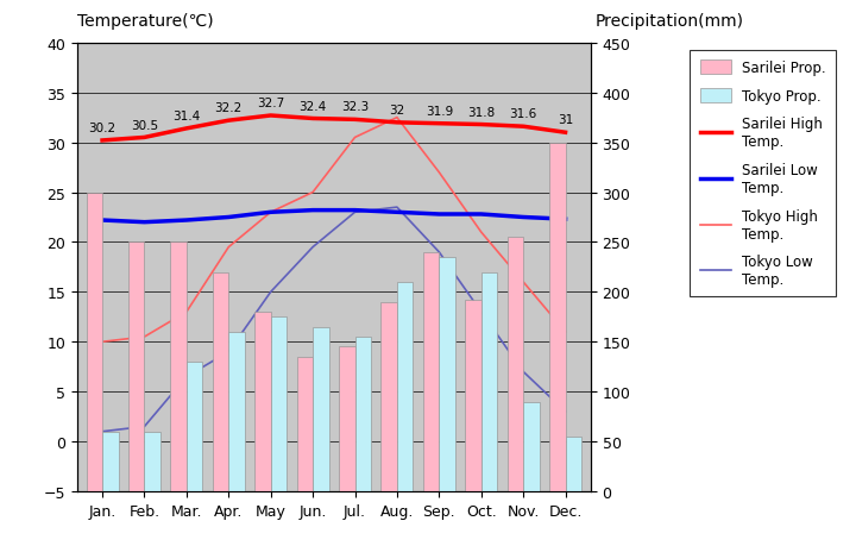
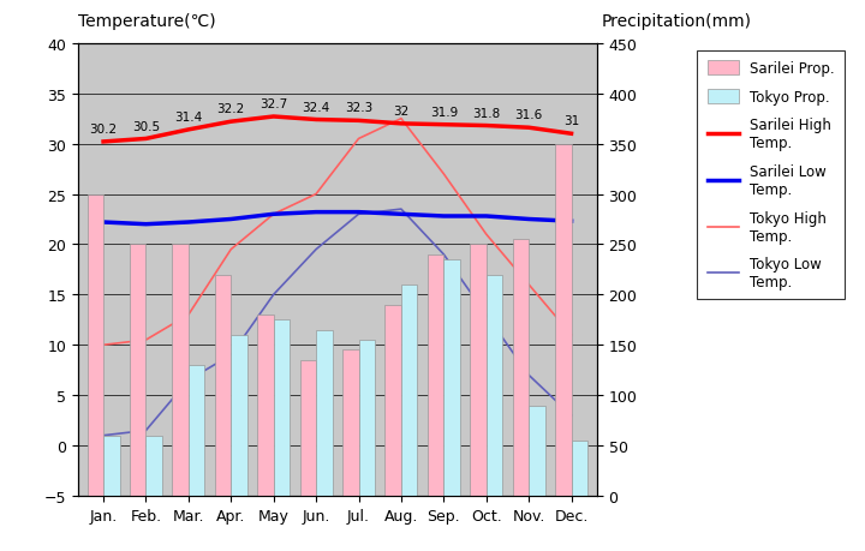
Sarilei Prop./Oct.: 192 -> 250
